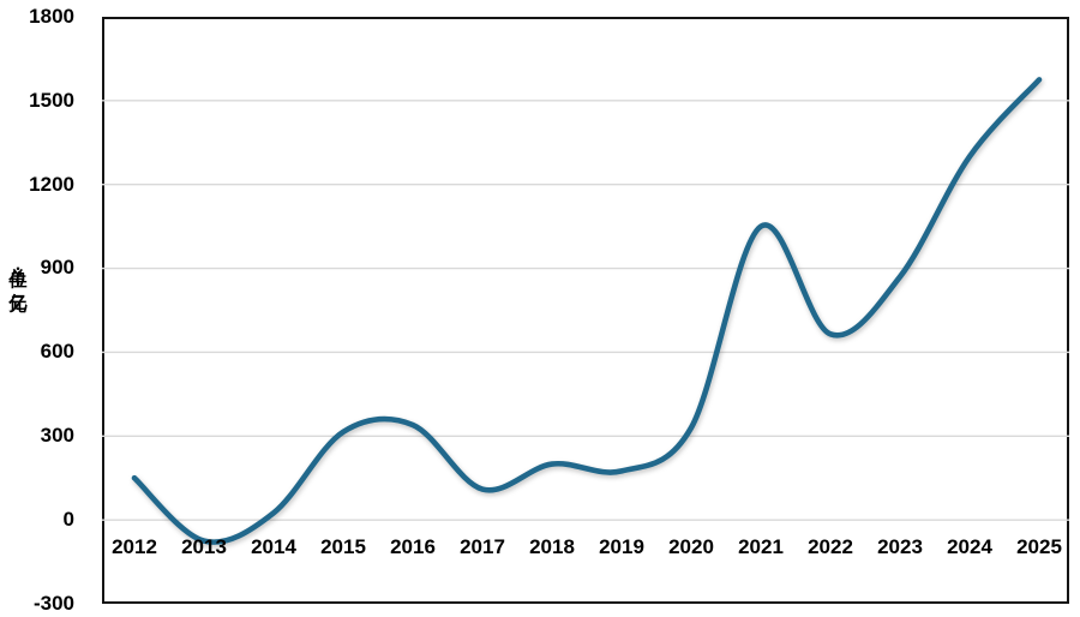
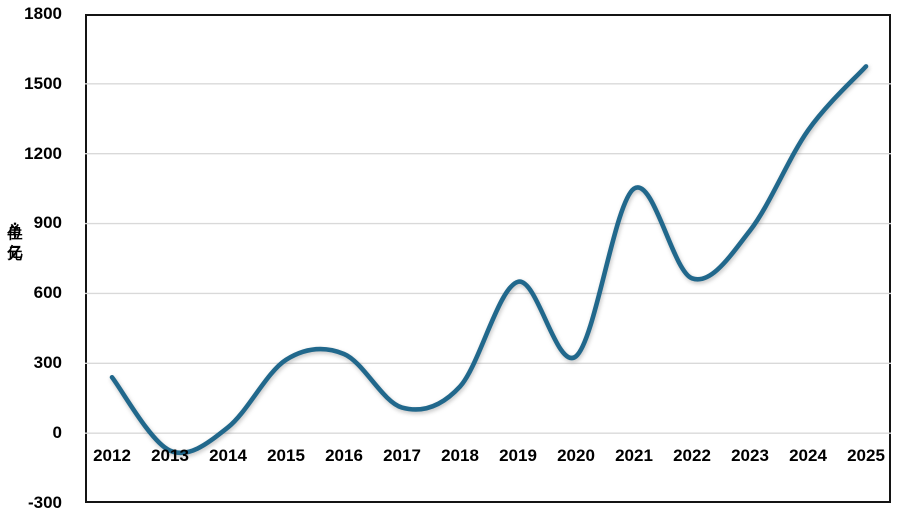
2012: 150 -> 240
2019: 180 -> 650
